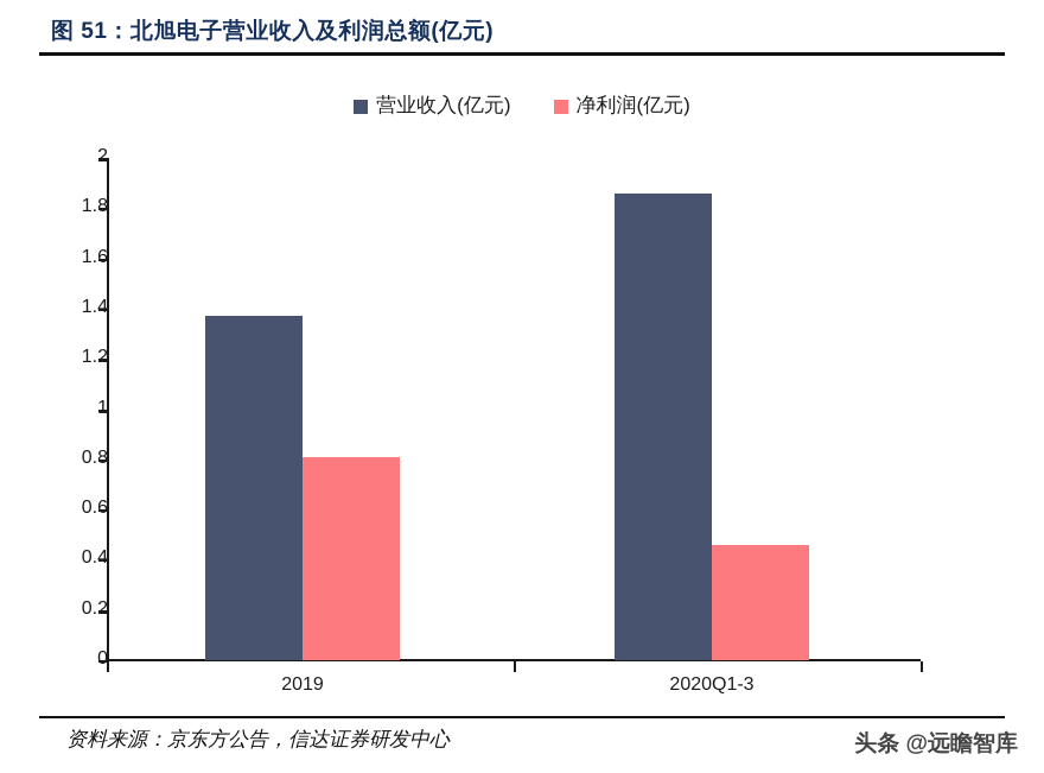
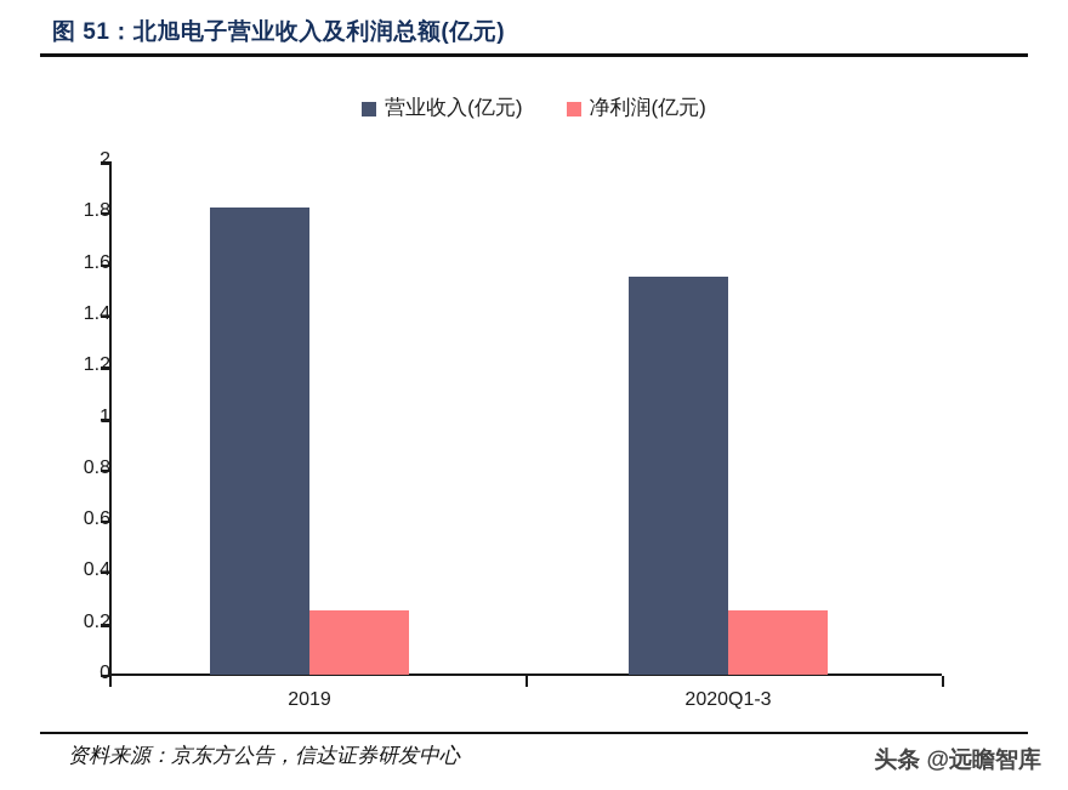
营业收入(亿元)/2019: 1.37 -> 1.82
净利润(亿元)/2019: 0.81 -> 0.25
营业收入(亿元)/2020Q1-3: 1.86 -> 1.55
净利润(亿元)/2020Q1-3: 0.46 -> 0.25
